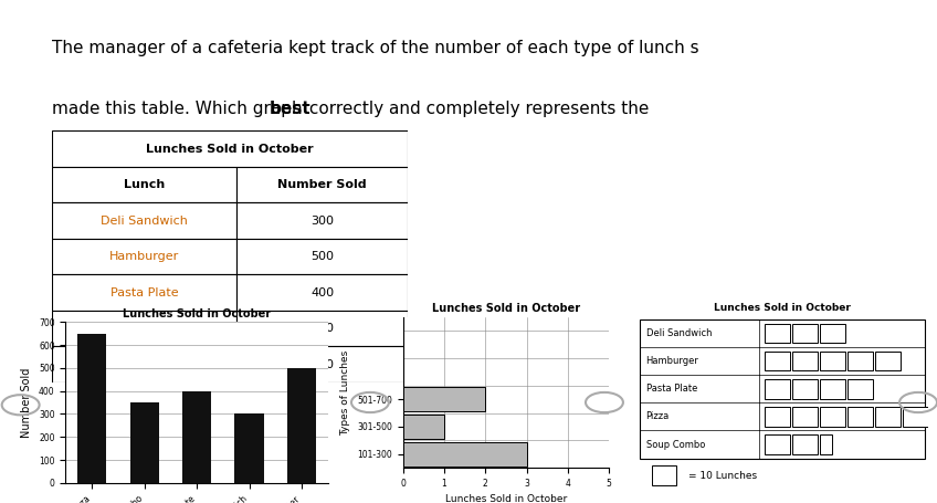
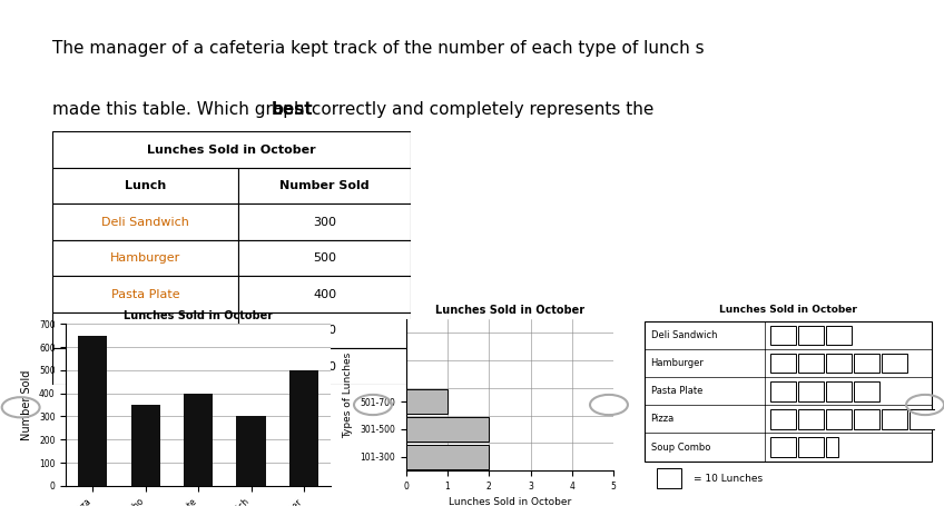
501-700: 2 -> 1
301-500: 1 -> 2
101-300: 3 -> 2
